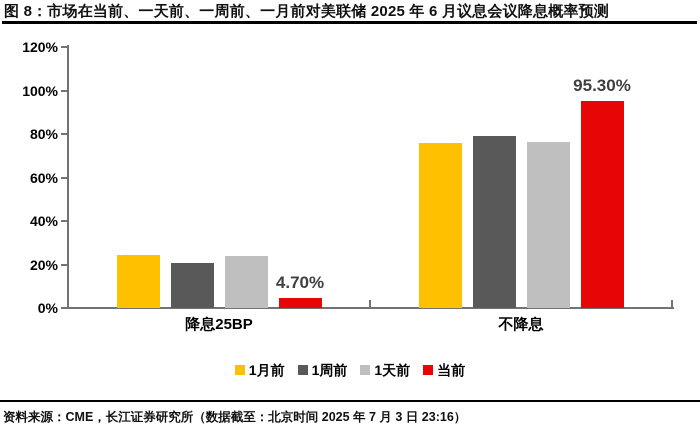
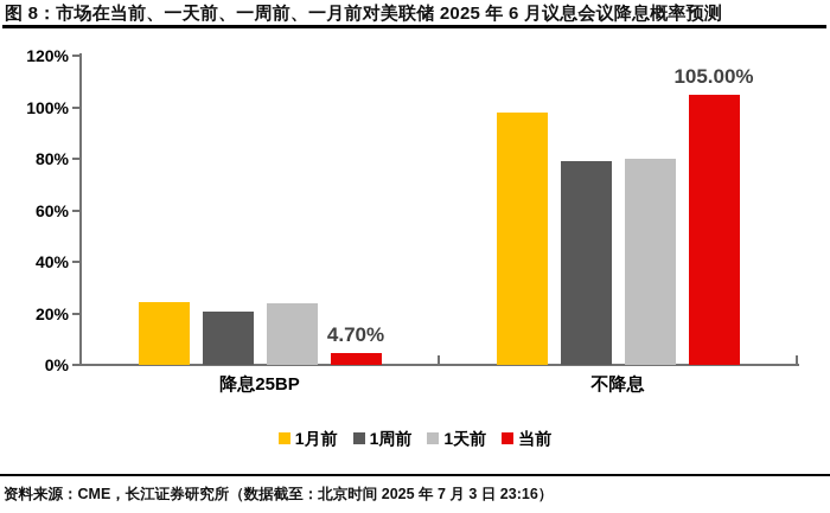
1月前/不降息: 76% -> 98%
1天前/不降息: 76% -> 80%
当前/不降息: 95.30% -> 105.00%
